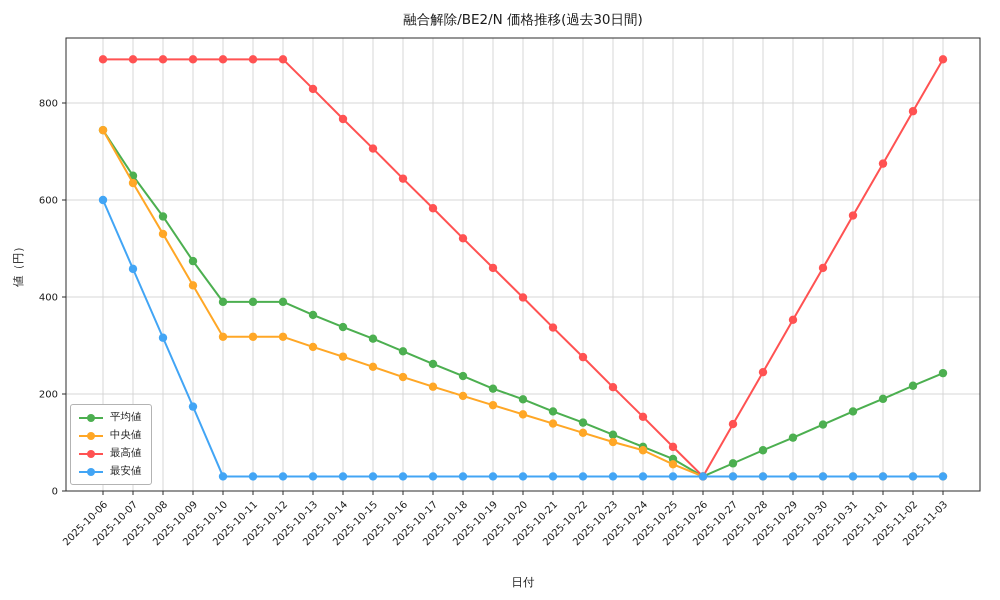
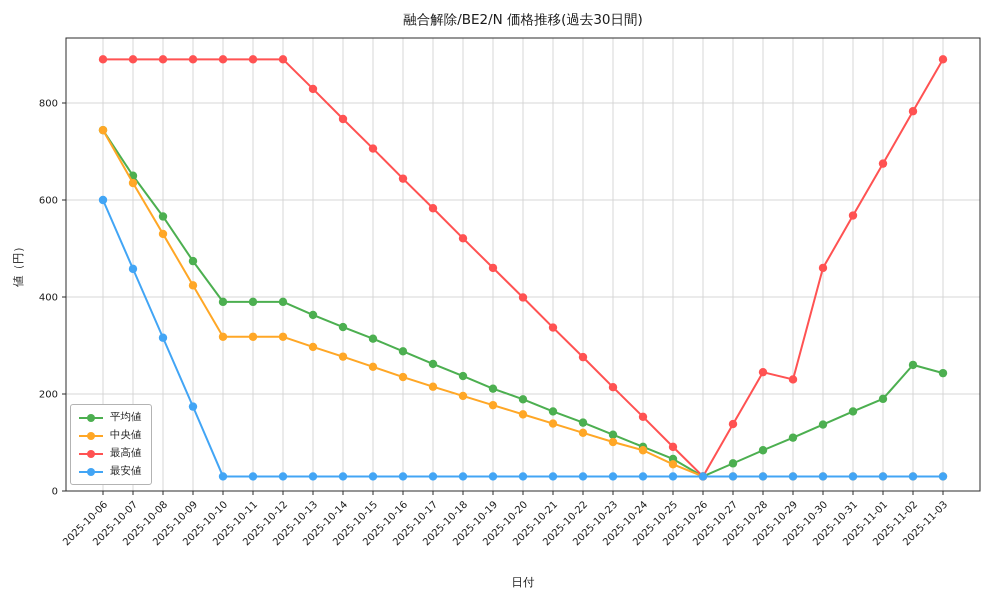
最高値/2025-10-29: 350 -> 230
平均値/2025-11-02: 220 -> 260
